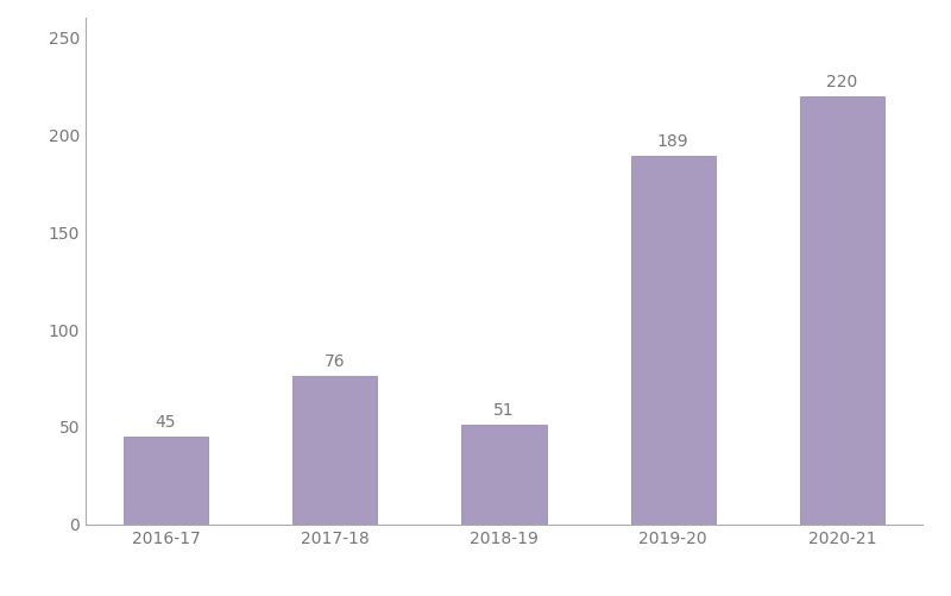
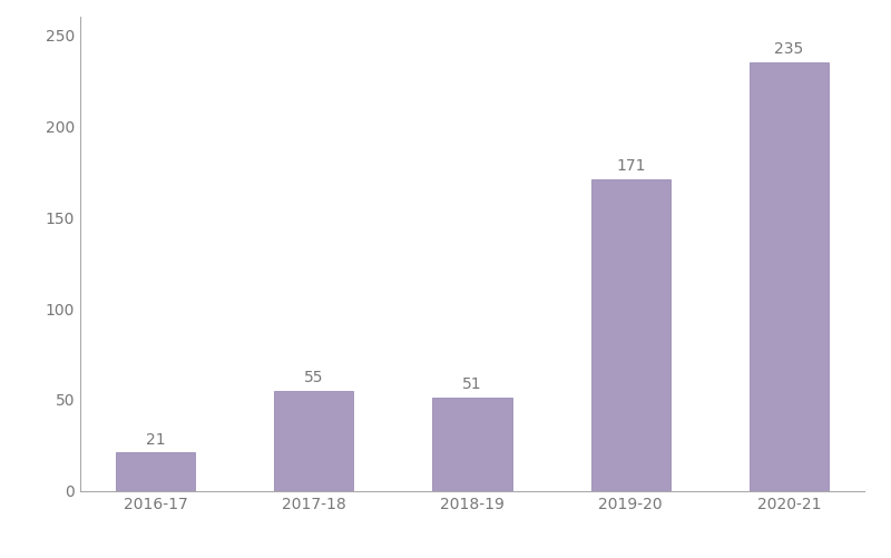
2016-17: 45 -> 21
2017-18: 76 -> 55
2019-20: 189 -> 171
2020-21: 220 -> 235
